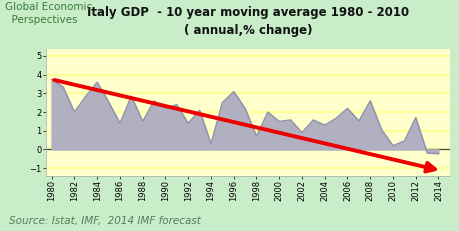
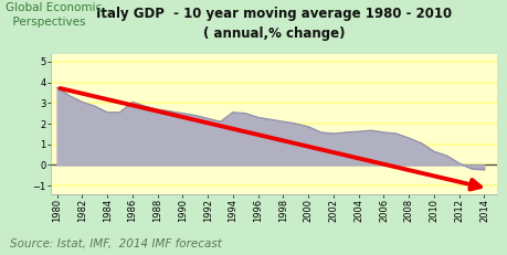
1982: 2.0 -> 3.0
1984: 3.6 -> 2.5
1986: 1.4 -> 3.0
1988: 1.5 -> 2.7
1990: 2.2 -> 2.5
1992: 1.4 -> 2.2
1994: 0.3 -> 2.5
1996: 3.1 -> 2.3
1998: 0.7 -> 2.1
2000: 1.5 -> 1.9
2002: 0.9 -> 1.5
2004: 1.3 -> 1.6
2006: 2.2 -> 1.6
2008: 2.6 -> 1.3
2010: 0.2 -> 0.7
2012: 1.7 -> 0.1
